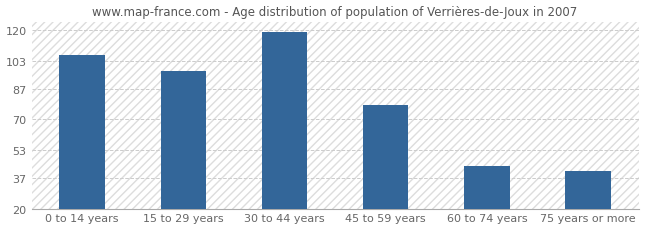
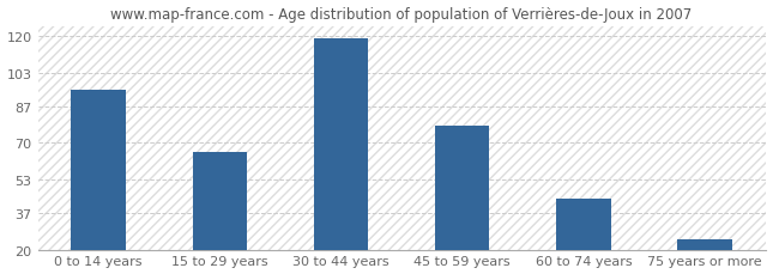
0 to 14 years: 106 -> 95
15 to 29 years: 97 -> 66
75 years or more: 41 -> 25
